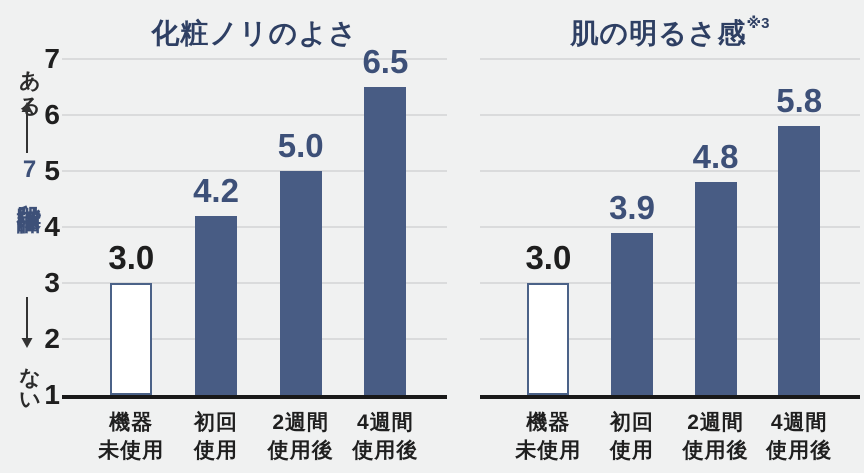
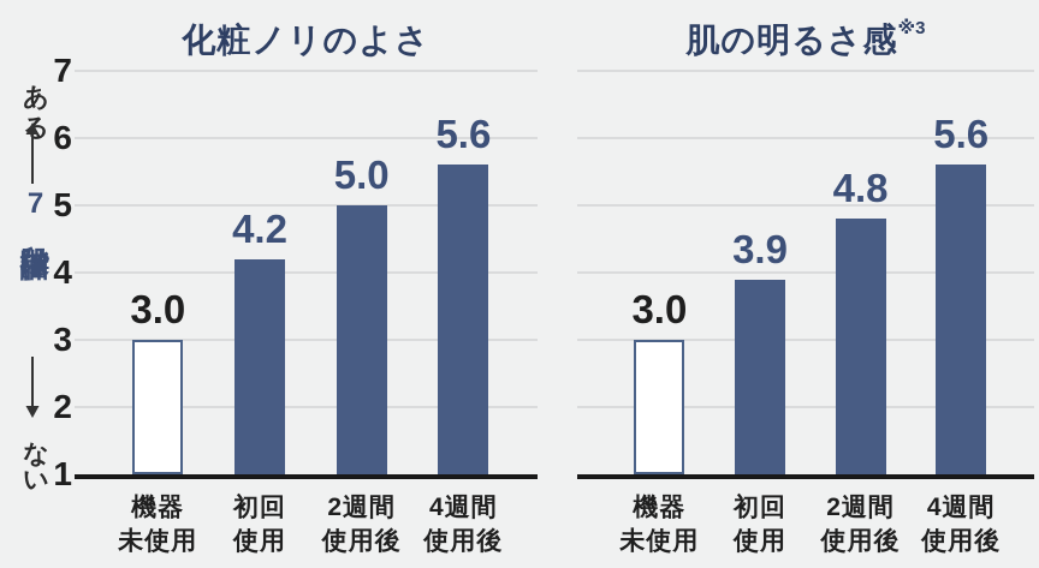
化粧ノリのよさ/4週間使用後: 6.5 -> 5.6
肌の明るさ感/4週間使用後: 5.8 -> 5.6
